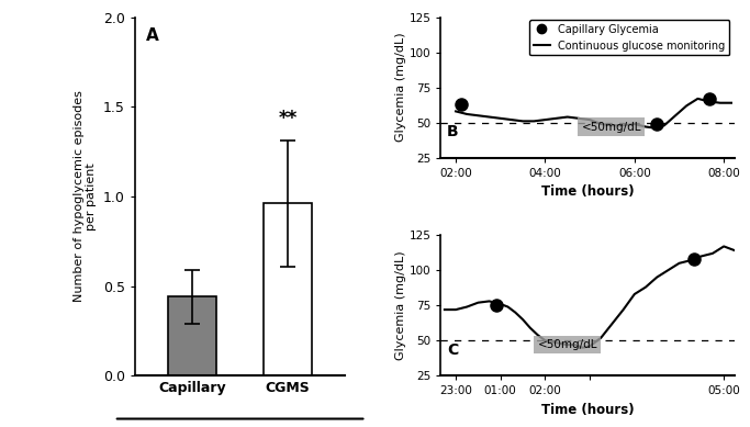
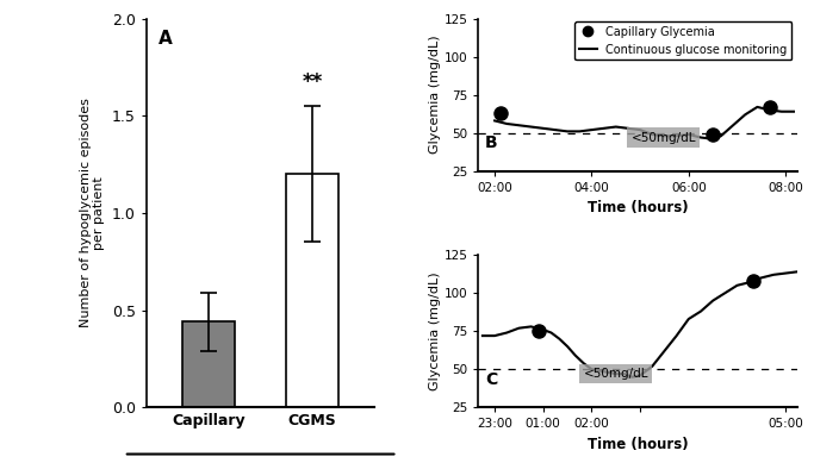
CGMS: 0.96 -> 1.20
05:00: 117 -> 113
